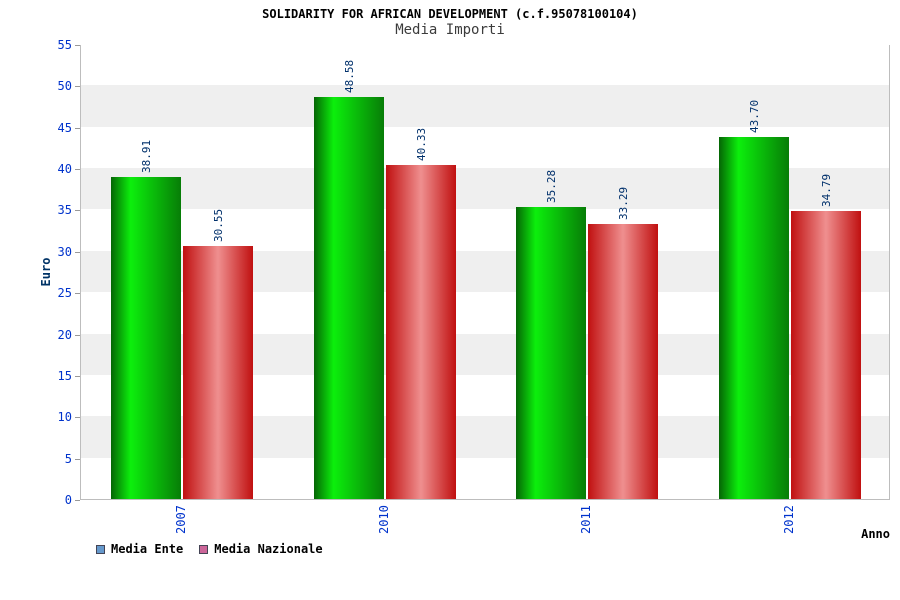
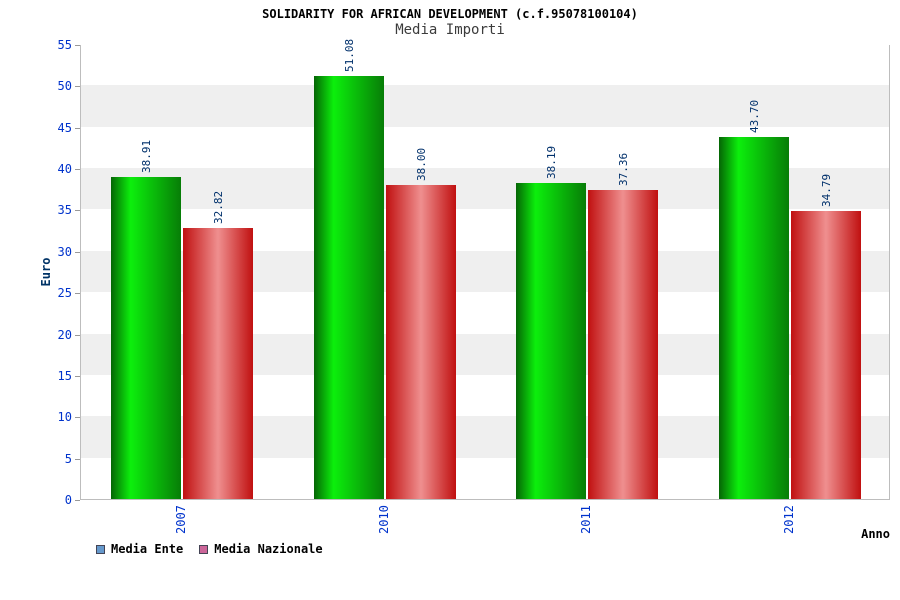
Media Nazionale/2007: 30.55 -> 32.82
Media Ente/2010: 48.58 -> 51.08
Media Nazionale/2010: 40.33 -> 38.00
Media Ente/2011: 35.28 -> 38.19
Media Nazionale/2011: 33.29 -> 37.36
